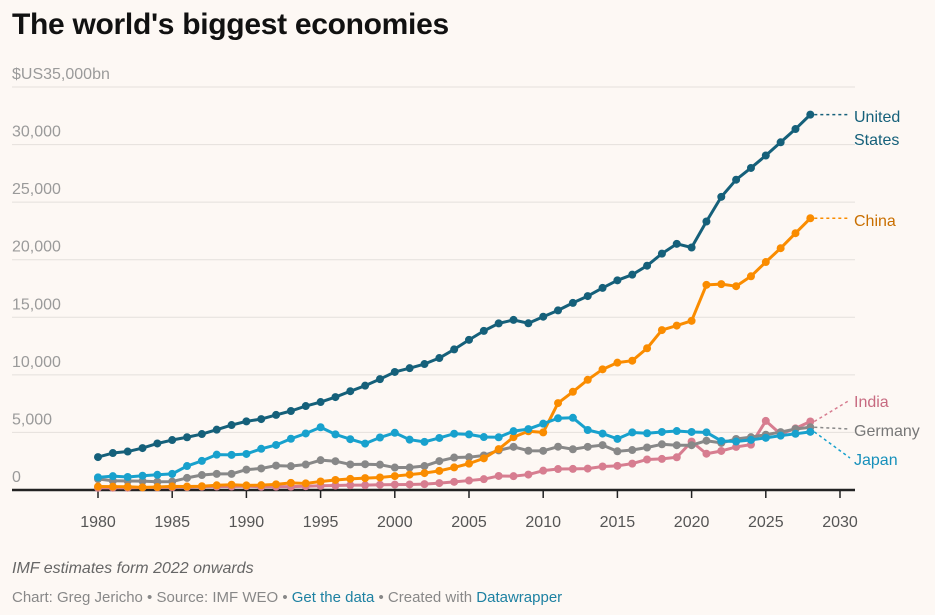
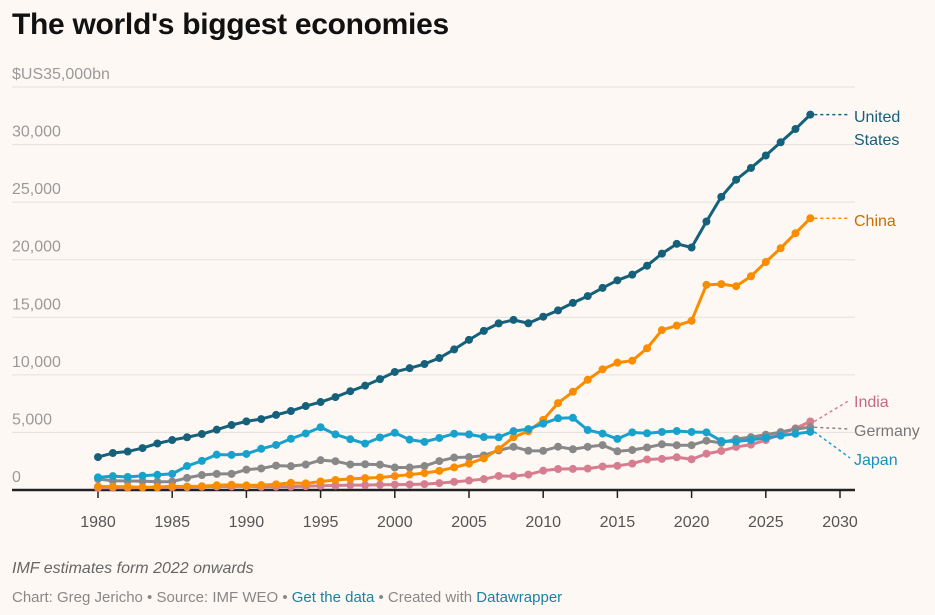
China/2010: 5000 -> 6100
India/2020: 4200 -> 2700
India/2025: 6000 -> 4300
